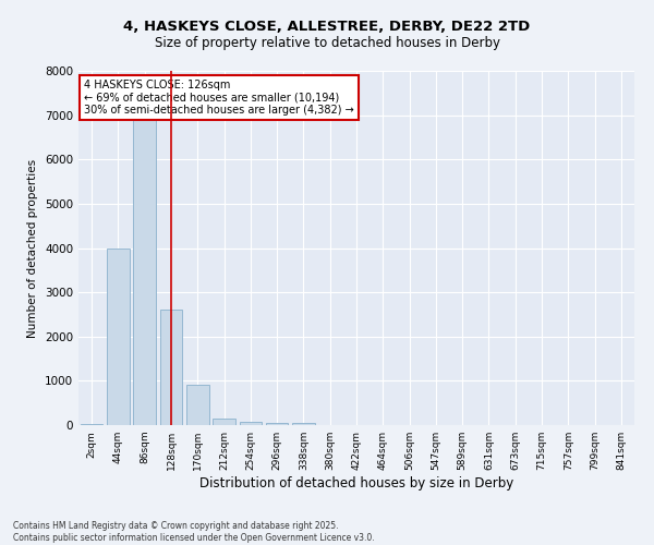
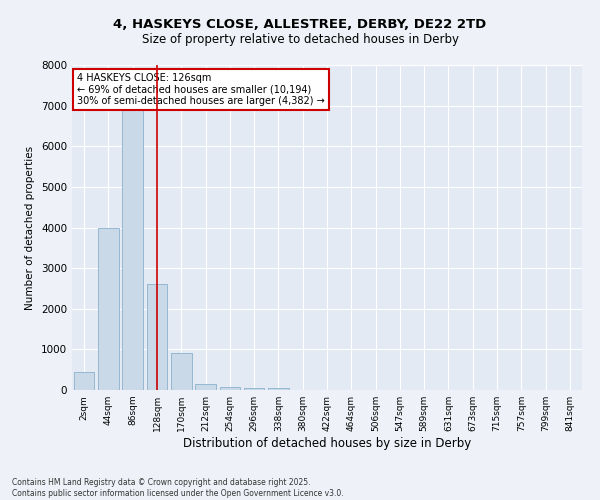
2sqm: 20 -> 450
